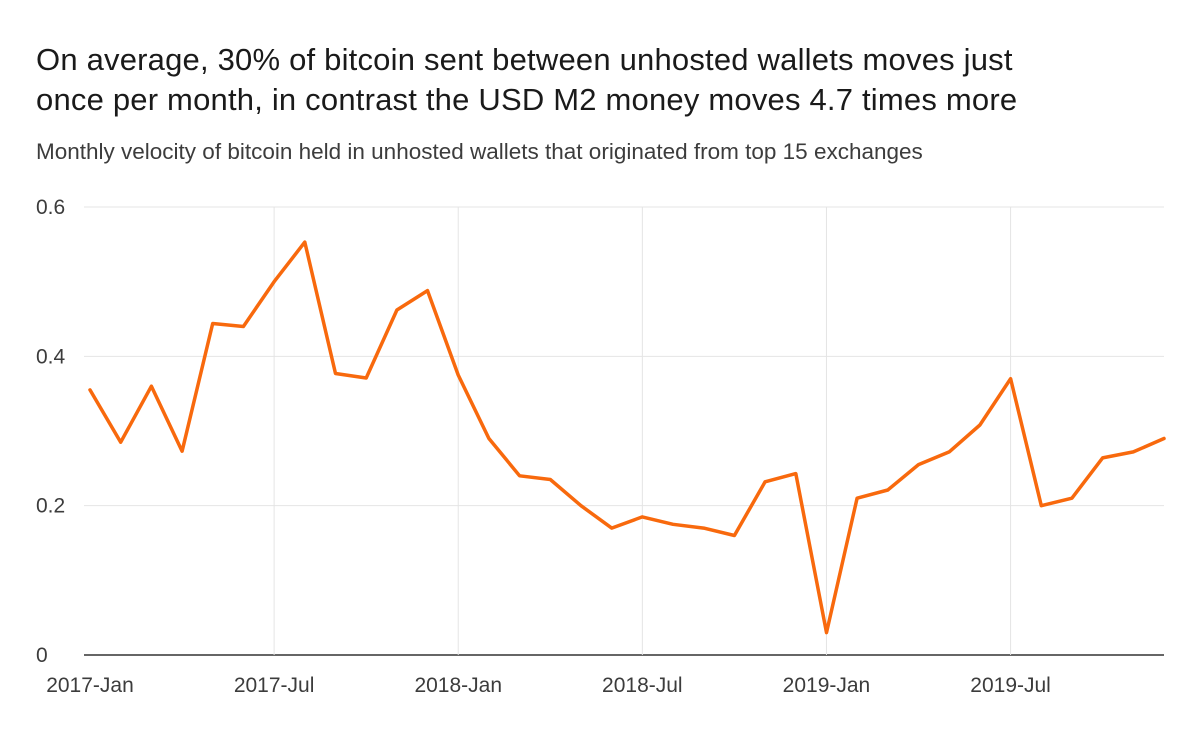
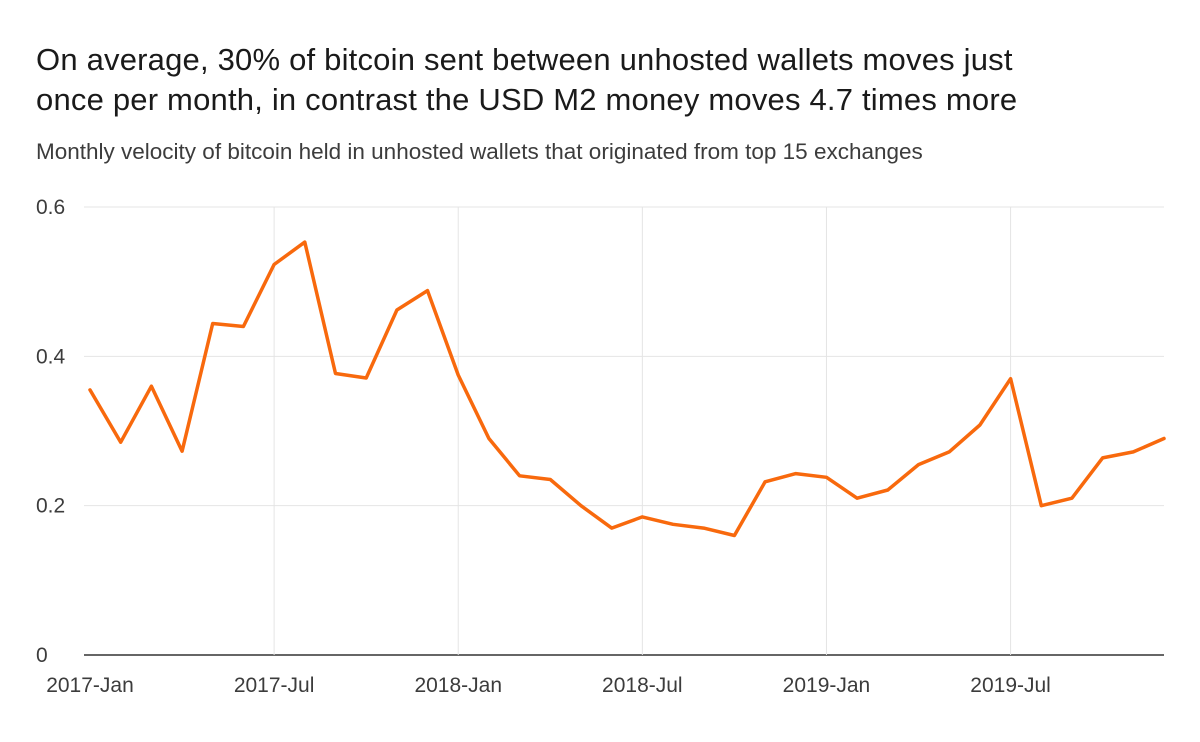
2017-Jul: 0.50 -> 0.52
2019-Jan: 0.03 -> 0.24
